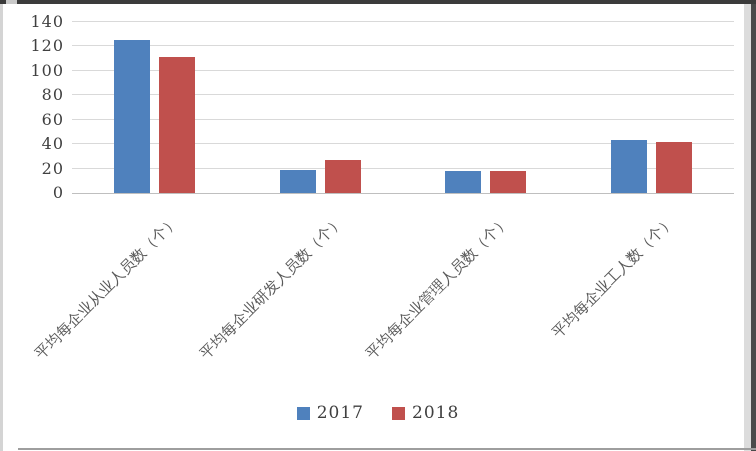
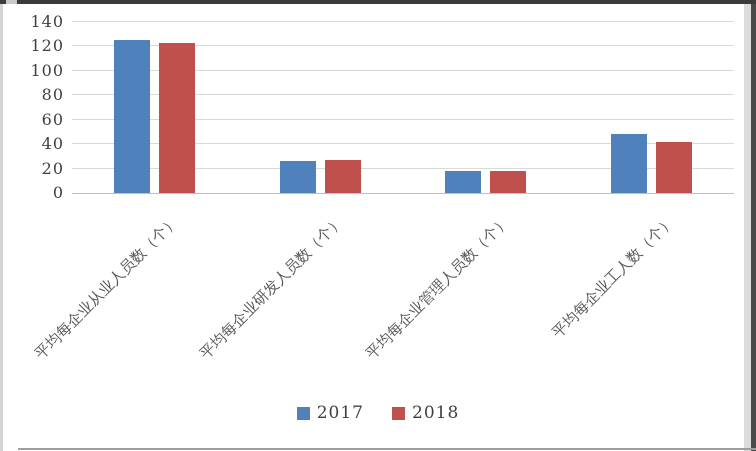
2018/平均每企业从业人员数（个）: 111 -> 123
2017/平均每企业研发人员数（个）: 19 -> 26
2017/平均每企业工人数（个）: 43 -> 48
